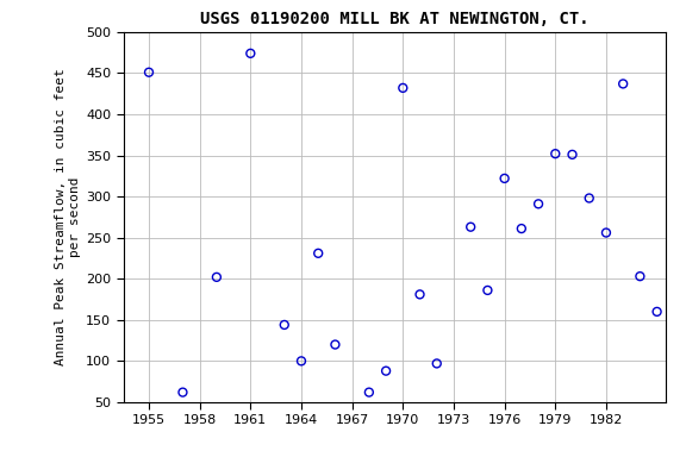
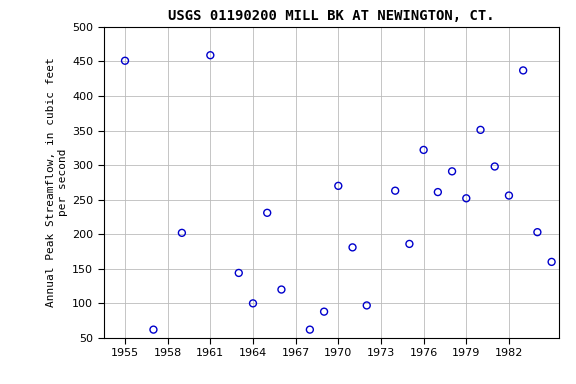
1961: 474 -> 459
1970: 432 -> 270
1979: 352 -> 252
